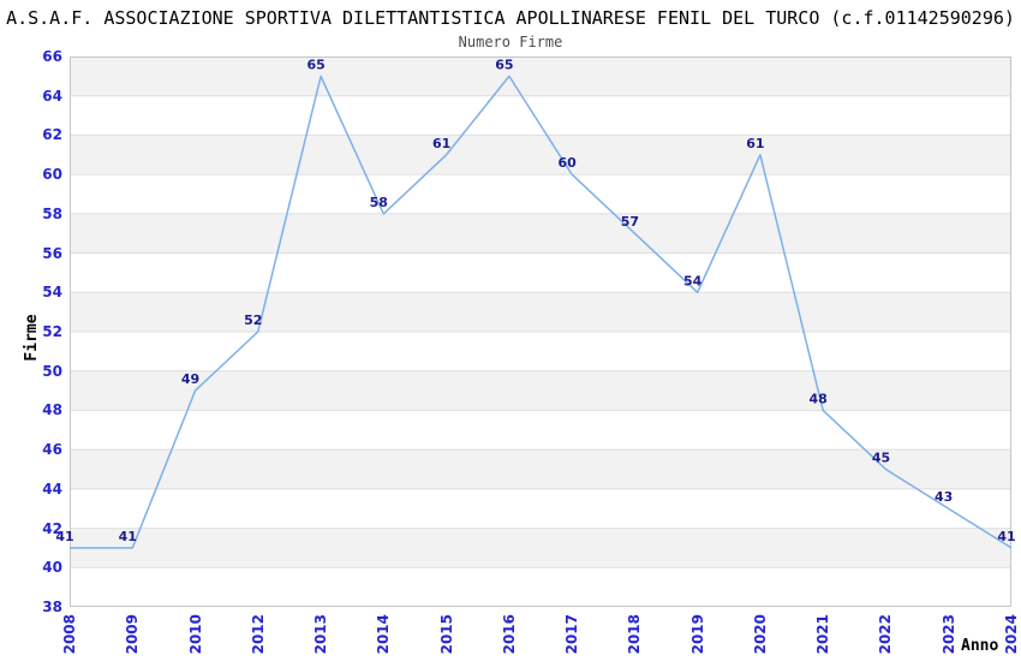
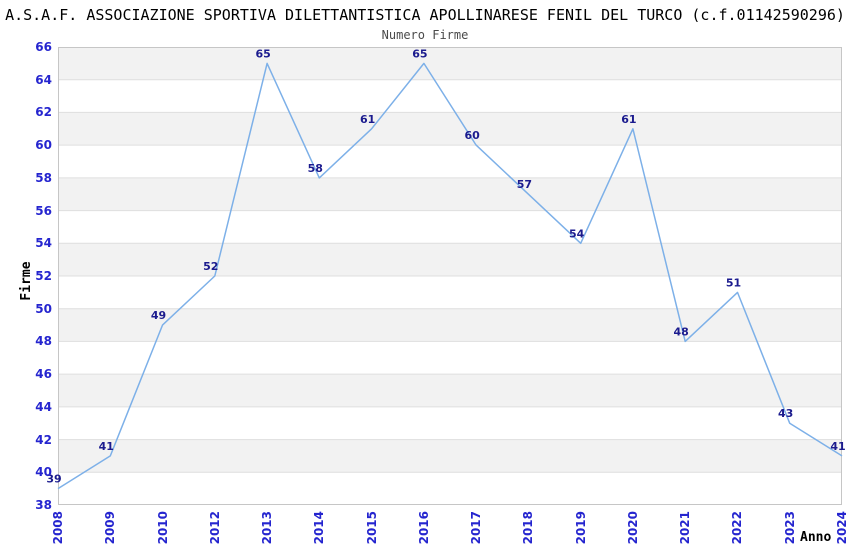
2008: 41 -> 39
2022: 45 -> 51
